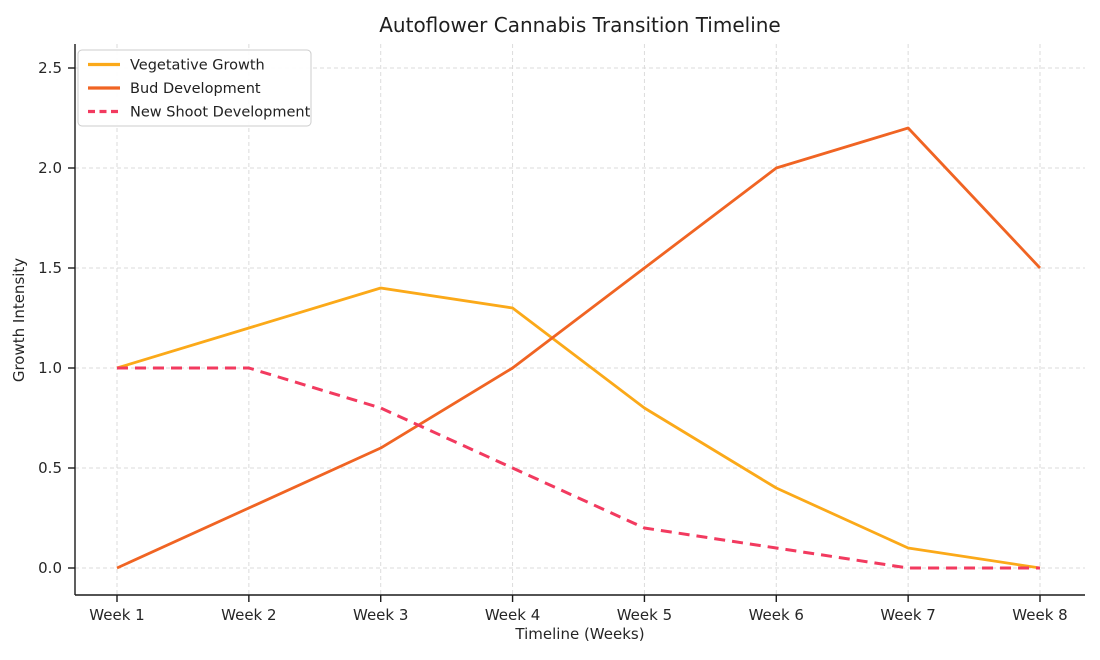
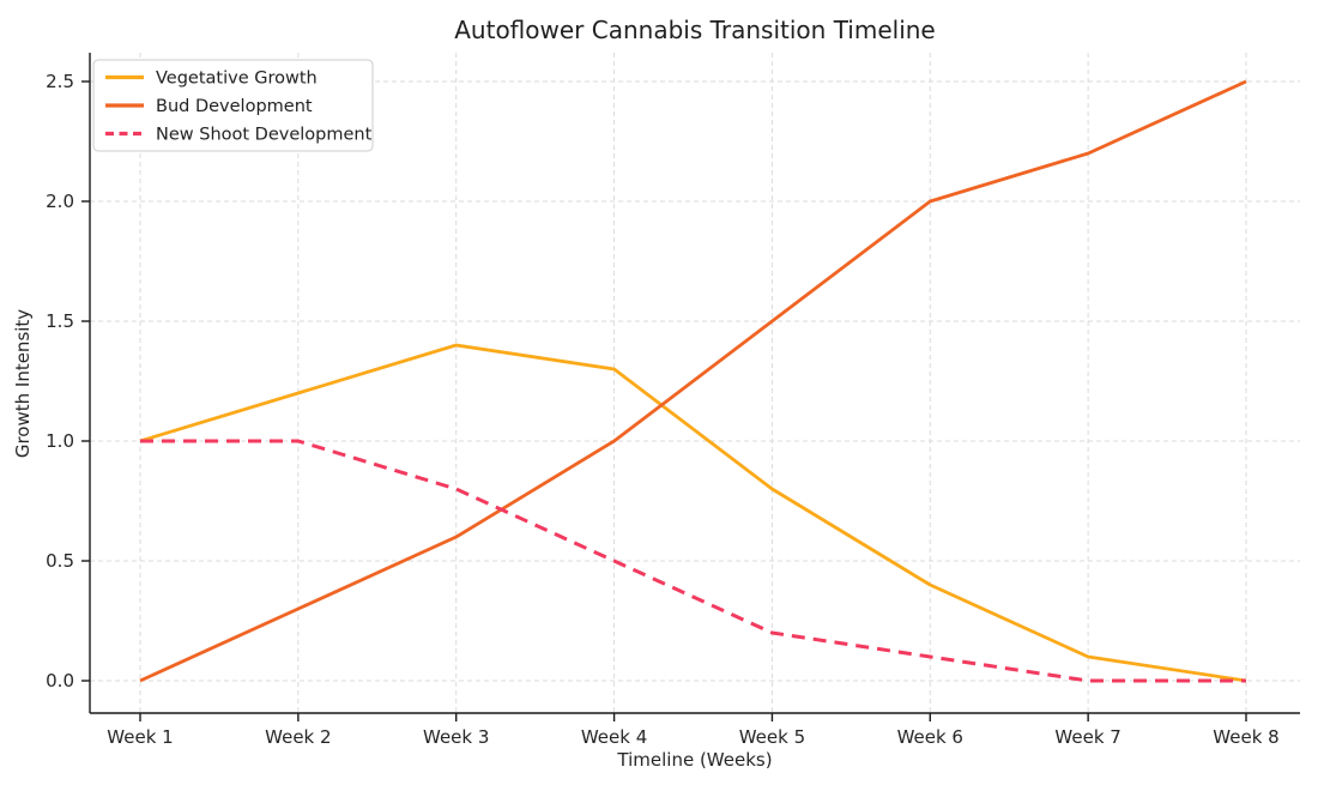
Bud Development/Week 8: 1.5 -> 2.5
